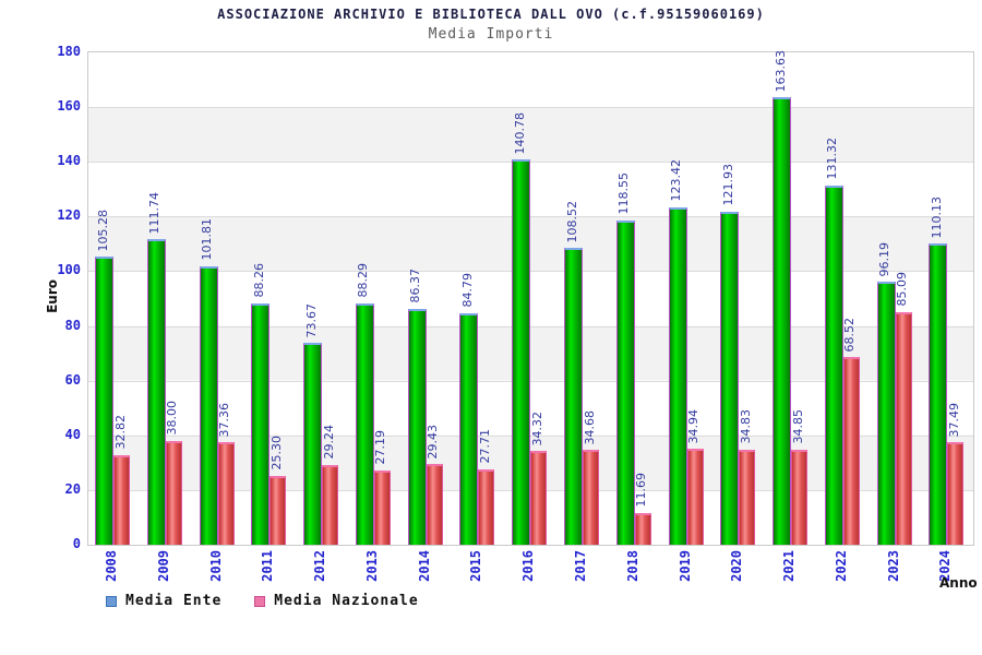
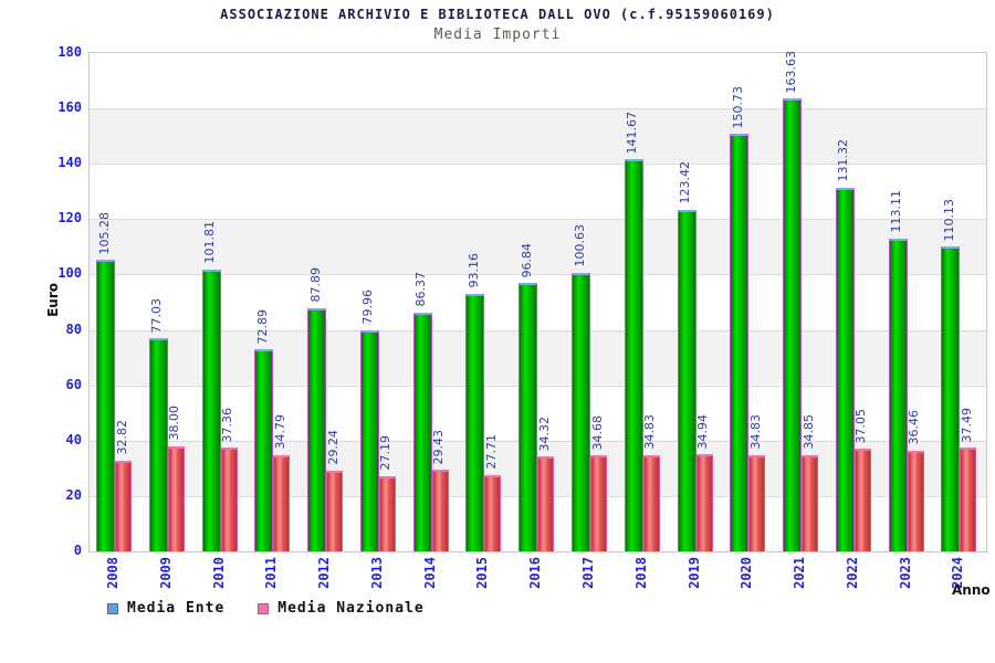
Media Ente/2009: 111.74 -> 77.03
Media Ente/2011: 88.26 -> 72.89
Media Nazionale/2011: 25.30 -> 34.79
Media Ente/2012: 73.67 -> 87.89
Media Ente/2013: 88.29 -> 79.96
Media Ente/2015: 84.79 -> 93.16
Media Ente/2016: 140.78 -> 96.84
Media Ente/2017: 108.52 -> 100.63
Media Ente/2018: 118.55 -> 141.67
Media Nazionale/2018: 11.69 -> 34.83
Media Ente/2020: 121.93 -> 150.73
Media Nazionale/2022: 68.52 -> 37.05
Media Ente/2023: 96.19 -> 113.11
Media Nazionale/2023: 85.09 -> 36.46
